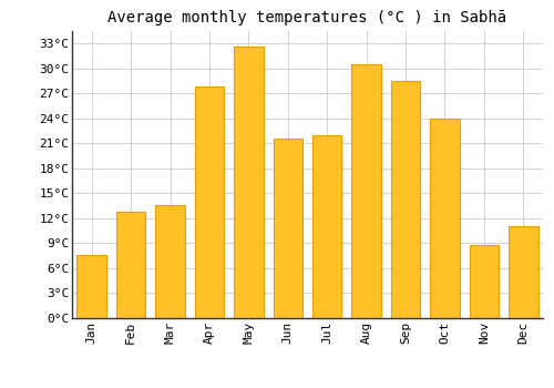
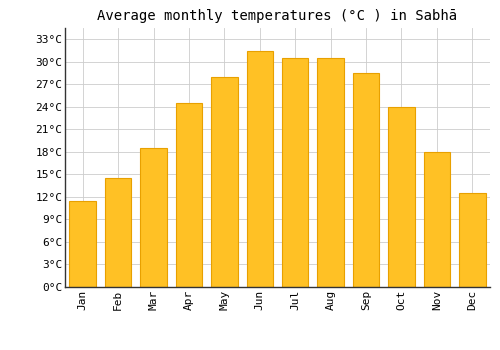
Jan: 7.6°C -> 11.5°C
Feb: 12.8°C -> 14.5°C
Mar: 13.6°C -> 18.5°C
Apr: 27.8°C -> 24.5°C
May: 32.6°C -> 28.0°C
Jun: 21.6°C -> 31.5°C
Jul: 22.0°C -> 30.5°C
Nov: 8.8°C -> 18.0°C
Dec: 11.0°C -> 12.5°C
